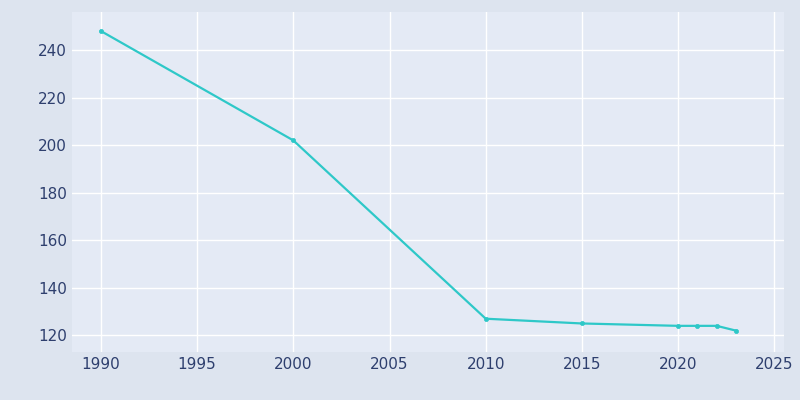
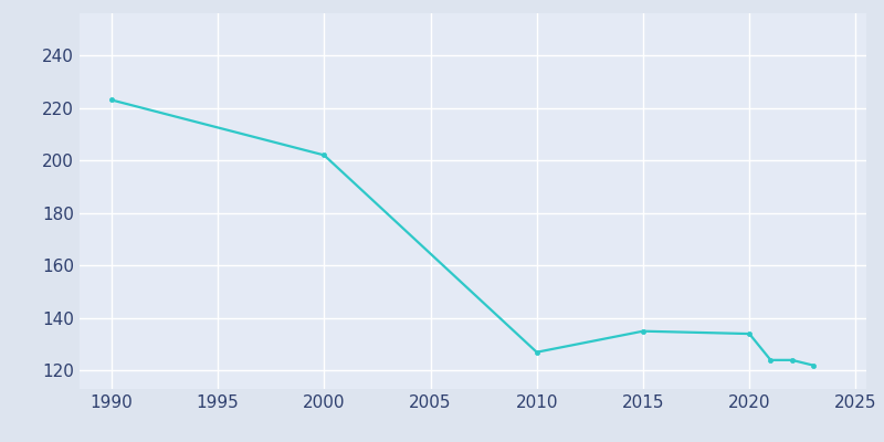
1990: 248 -> 223
2015: 125 -> 135
2020: 124 -> 134
